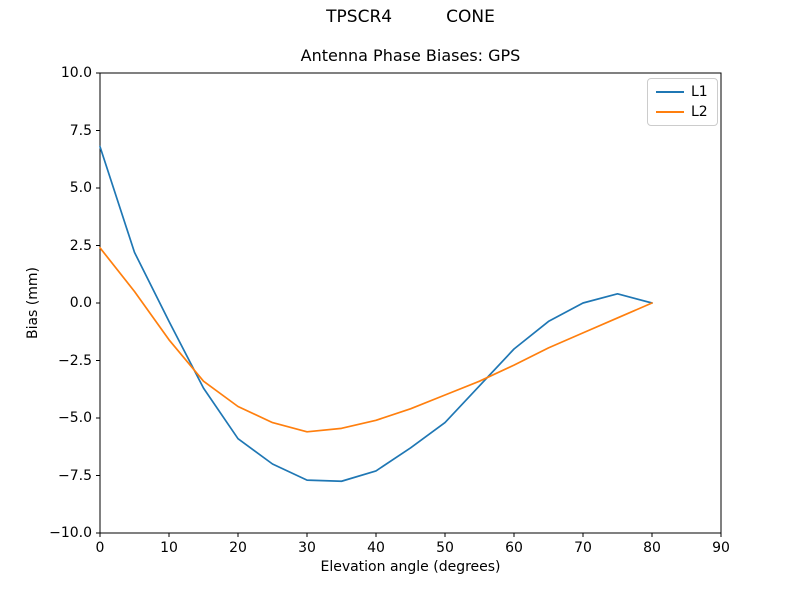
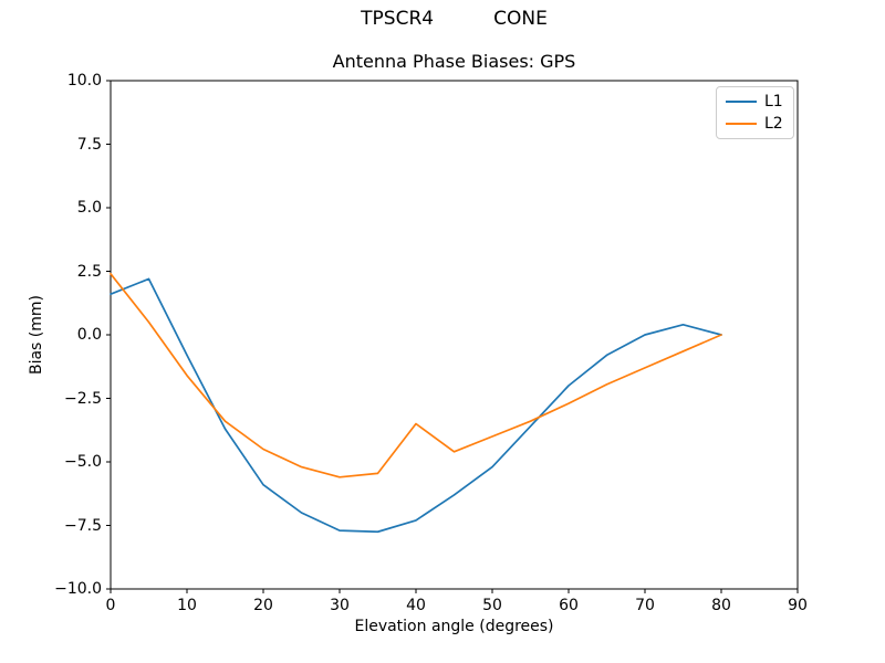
L1/0: 6.8 -> 1.6
L2/40: -5.1 -> -3.5
